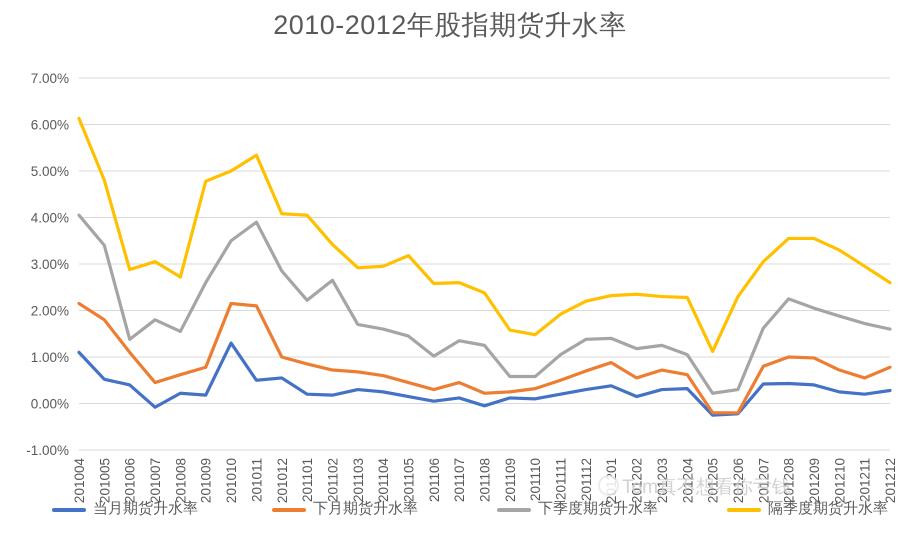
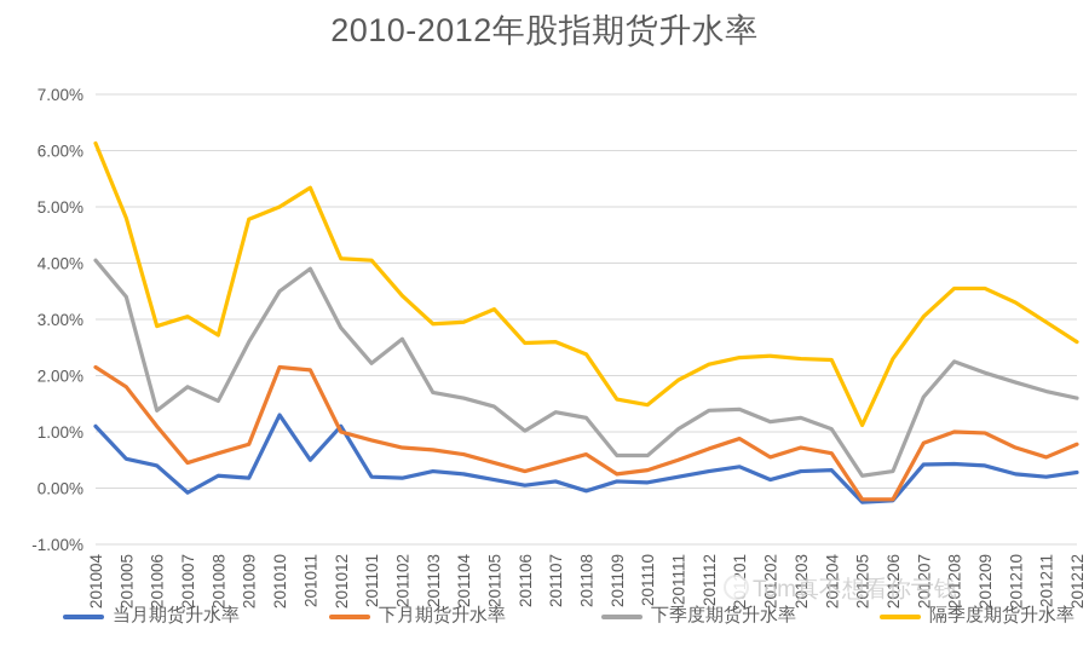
当月期货升水率/201012: 0.6% -> 1.1%
下月期货升水率/201108: 0.2% -> 0.6%
